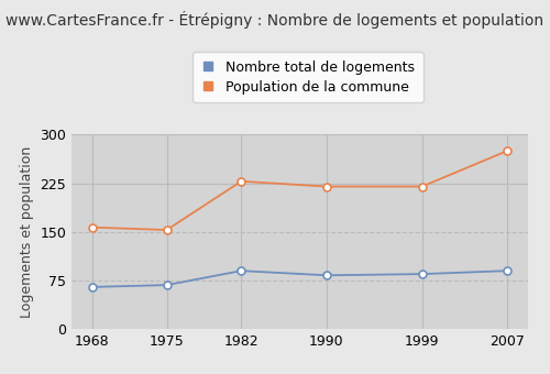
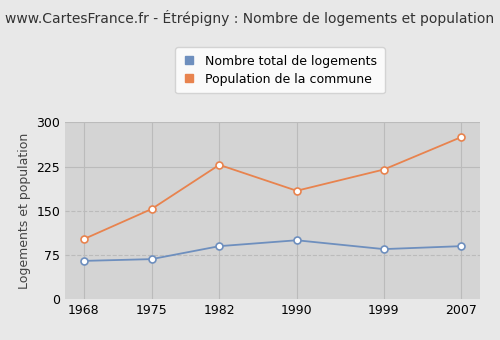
Population de la commune/1968: 157 -> 102
Nombre total de logements/1990: 83 -> 100
Population de la commune/1990: 220 -> 184
